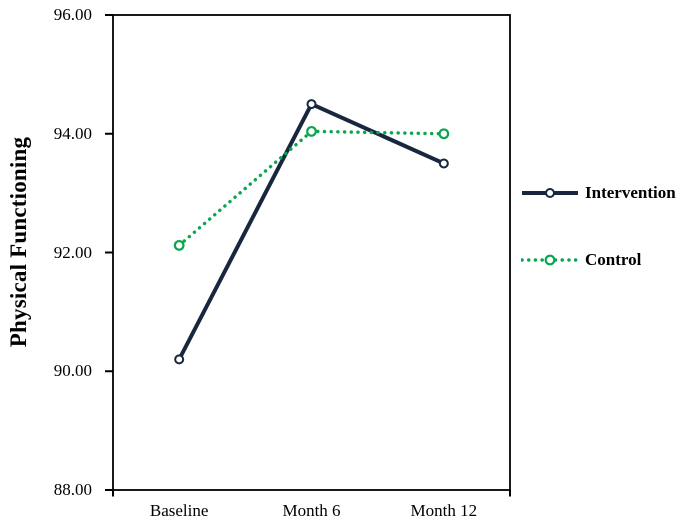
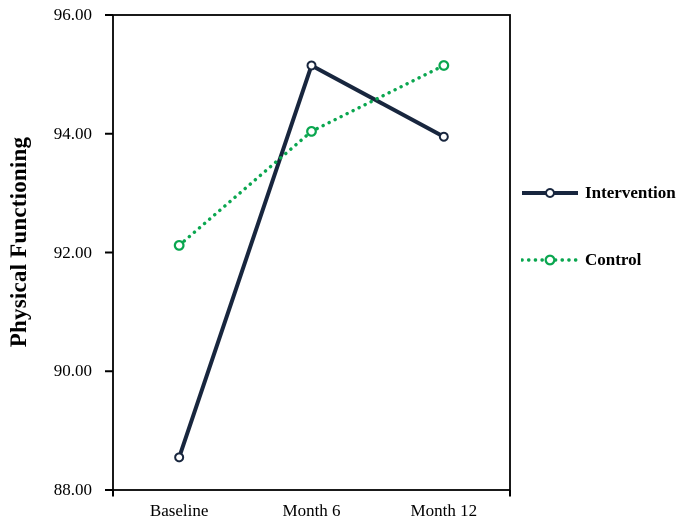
Intervention/Baseline: 90.2 -> 88.5
Intervention/Month 6: 94.5 -> 95.2
Intervention/Month 12: 93.5 -> 94.0
Control/Month 12: 94.0 -> 95.2
